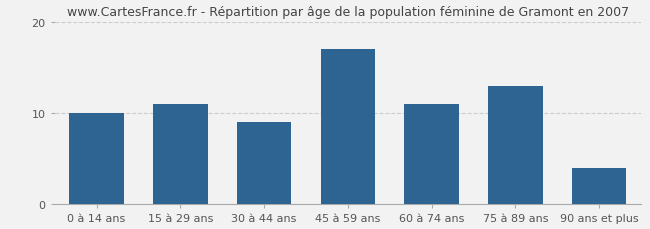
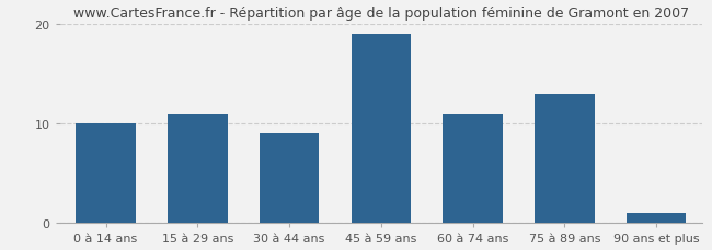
45 à 59 ans: 17 -> 19
90 ans et plus: 4 -> 1
